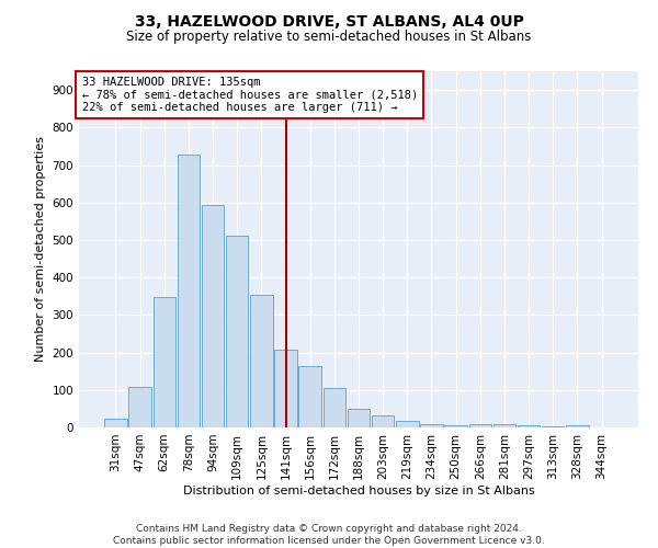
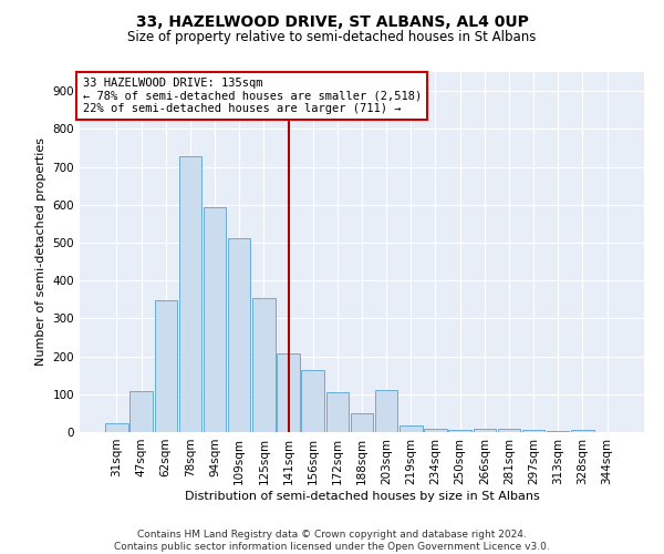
203sqm: 31 -> 110
